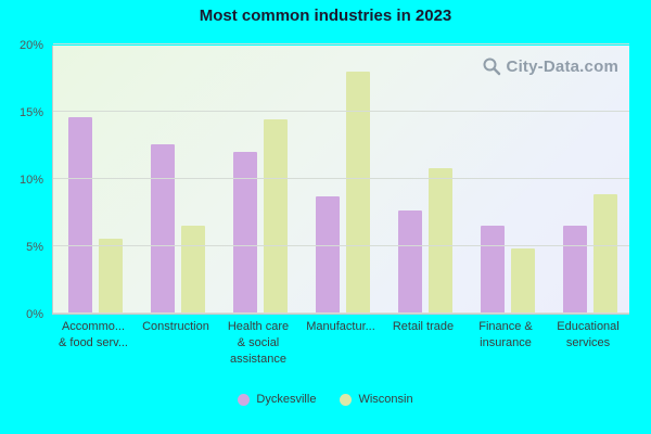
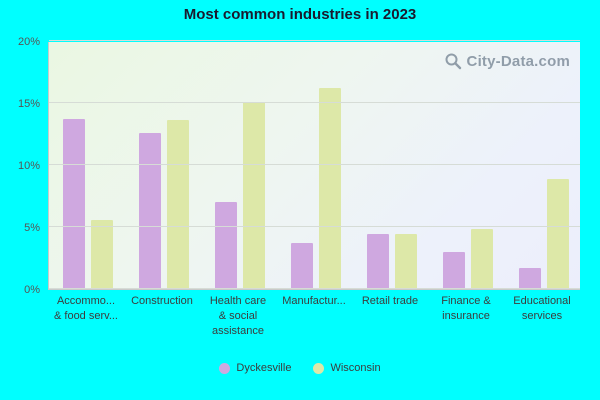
Dyckesville/Accommo... & food serv...: 14.6% -> 13.7%
Wisconsin/Construction: 6.5% -> 13.6%
Dyckesville/Health care & social assistance: 12.0% -> 7.0%
Wisconsin/Health care & social assistance: 14.4% -> 15.1%
Dyckesville/Manufactur...: 8.7% -> 3.7%
Wisconsin/Manufactur...: 18.0% -> 16.2%
Dyckesville/Retail trade: 7.7% -> 4.4%
Wisconsin/Retail trade: 10.8% -> 4.4%
Dyckesville/Finance & insurance: 6.5% -> 3.0%
Dyckesville/Educational services: 6.5% -> 1.7%
